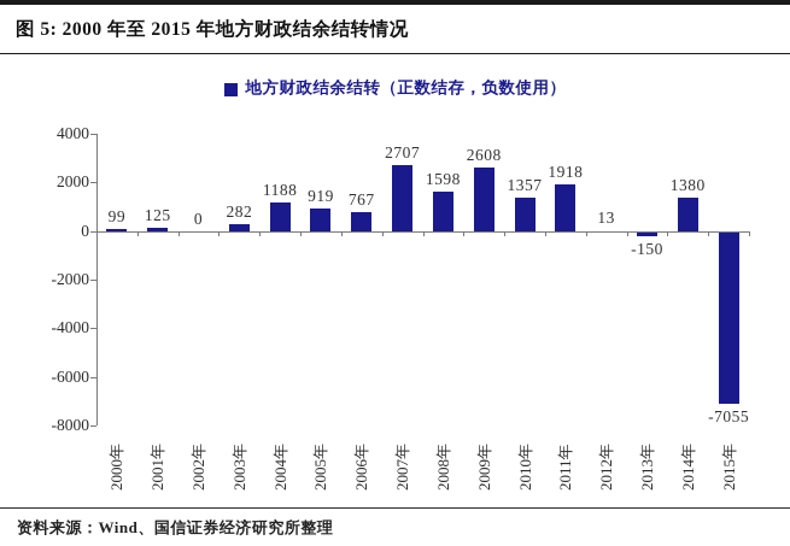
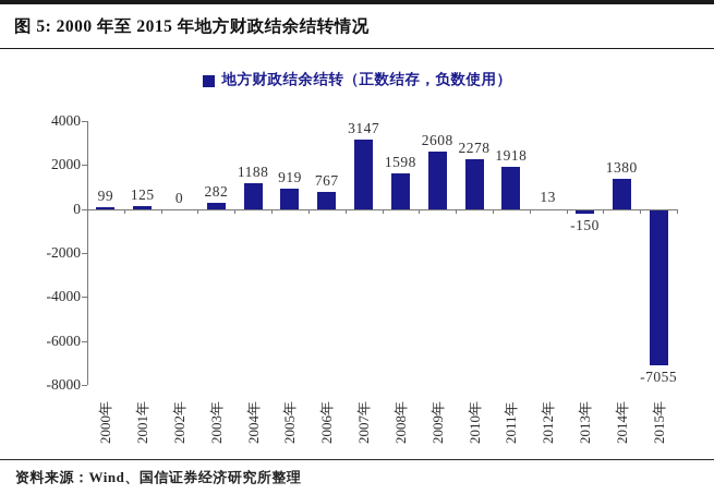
2007年: 2707 -> 3147
2010年: 1357 -> 2278
